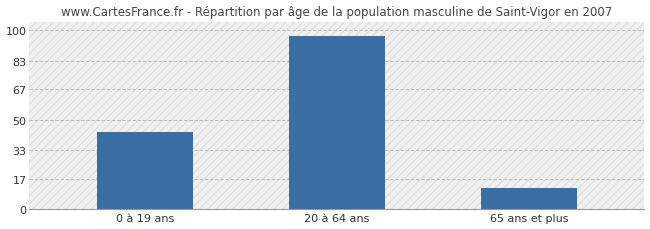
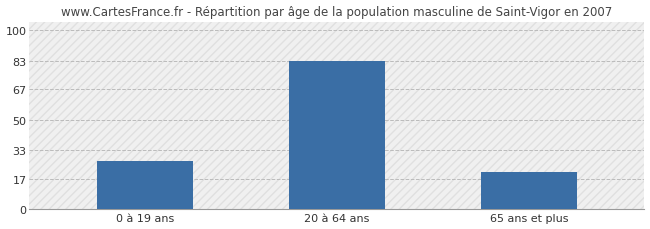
0 à 19 ans: 43 -> 27
20 à 64 ans: 97 -> 83
65 ans et plus: 12 -> 21
